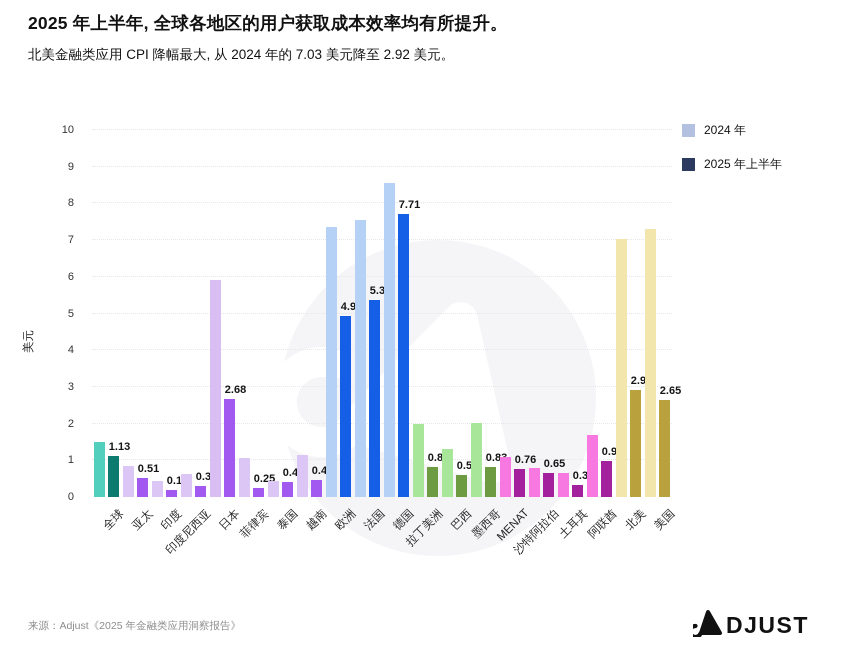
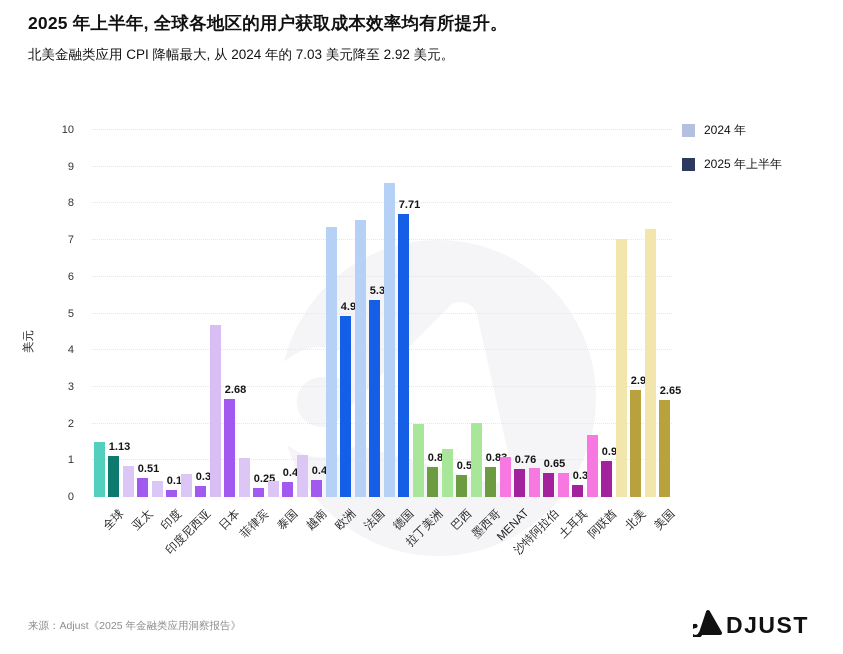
2024 年/日本: 5.9 -> 4.7
